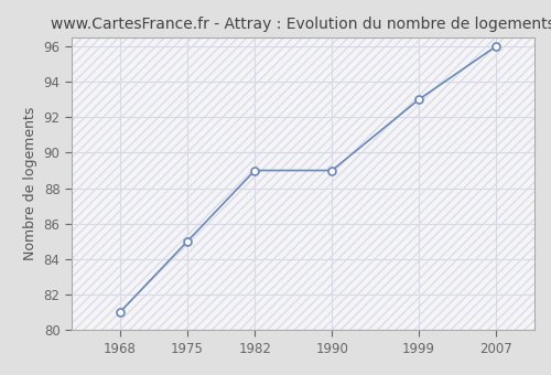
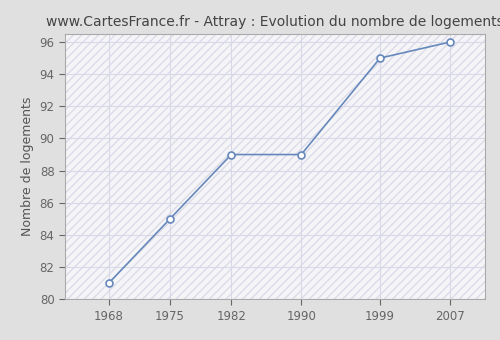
1999: 93 -> 95
